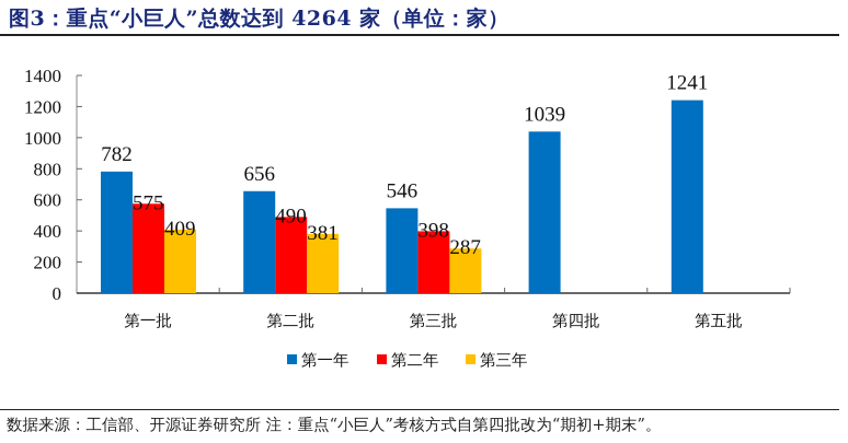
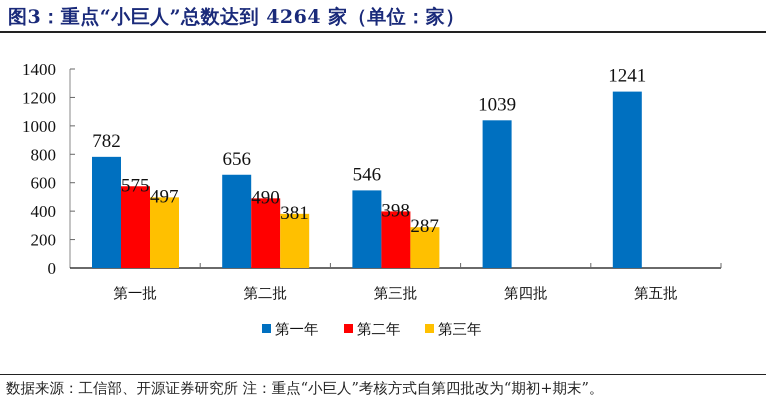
第三年/第一批: 409 -> 497
